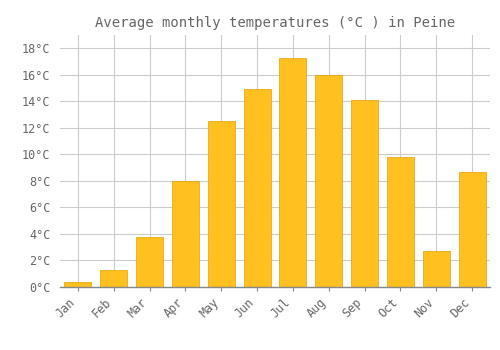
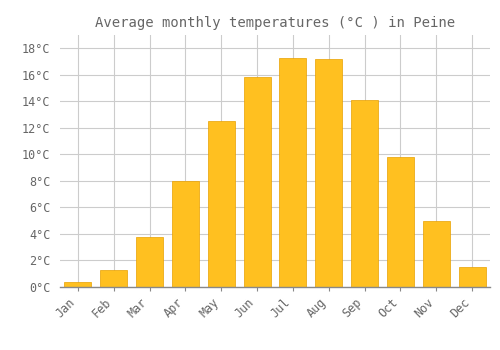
Jun: 14.9°C -> 15.8°C
Aug: 16.0°C -> 17.2°C
Nov: 2.7°C -> 5.0°C
Dec: 8.7°C -> 1.5°C
